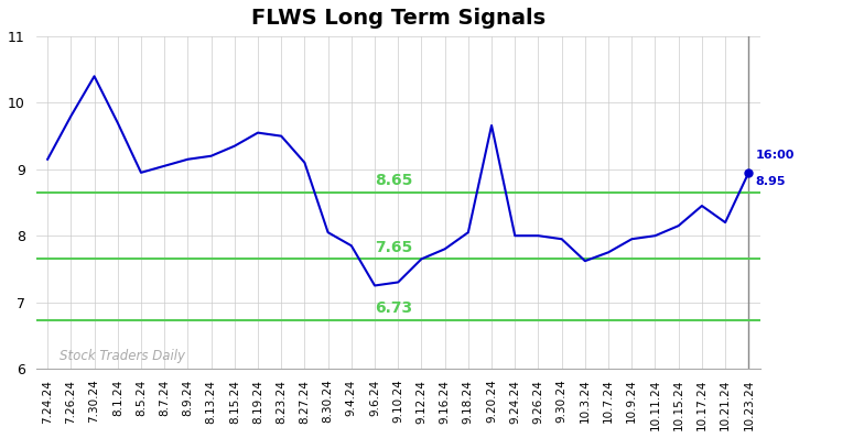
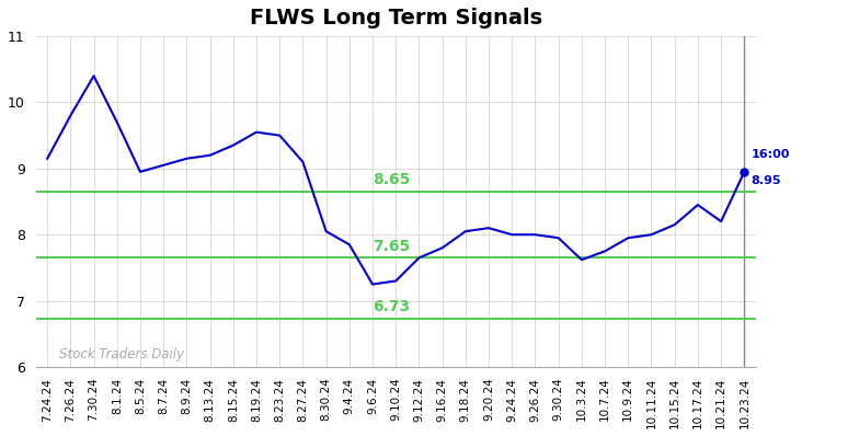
9.20.24: 9.66 -> 8.10
